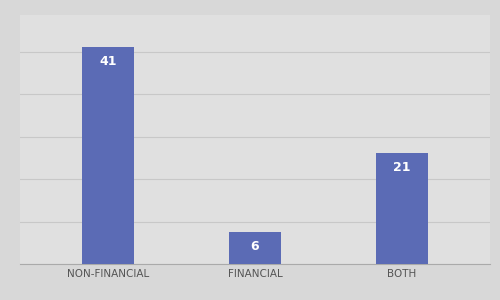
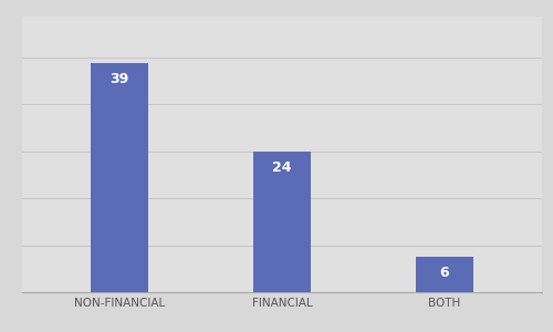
NON-FINANCIAL: 41 -> 39
FINANCIAL: 6 -> 24
BOTH: 21 -> 6
